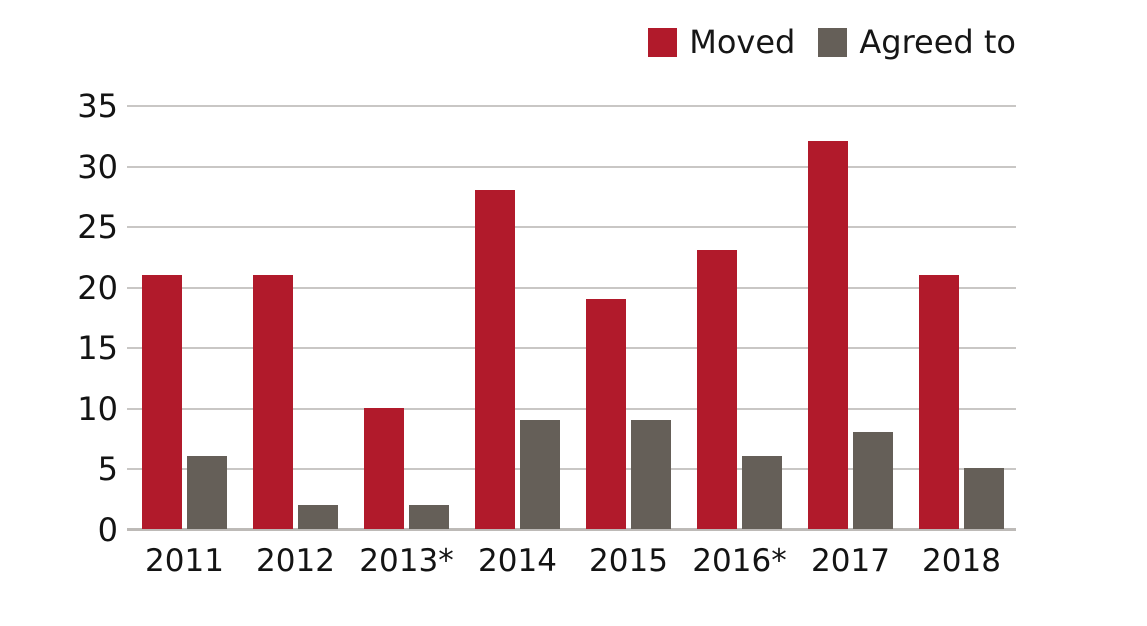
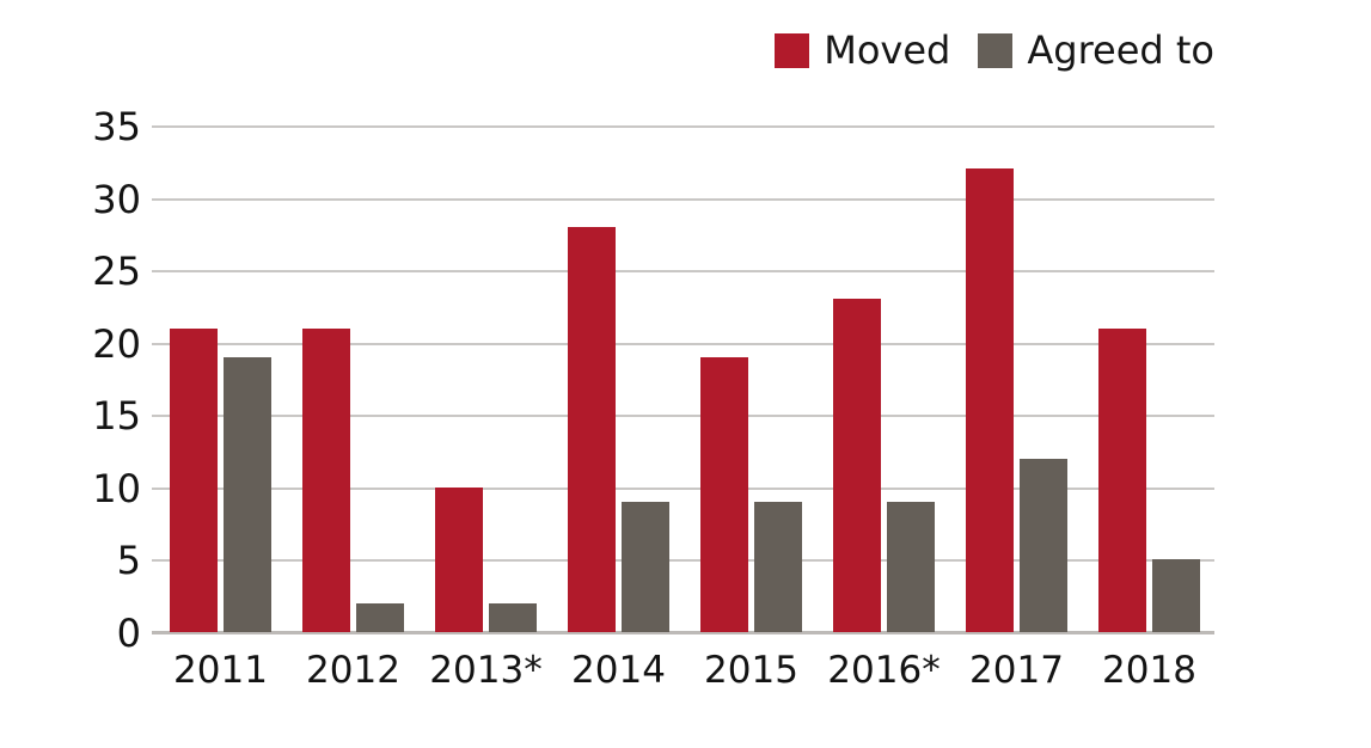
Agreed to/2011: 6 -> 19
Agreed to/2016*: 6 -> 9
Agreed to/2017: 8 -> 12
